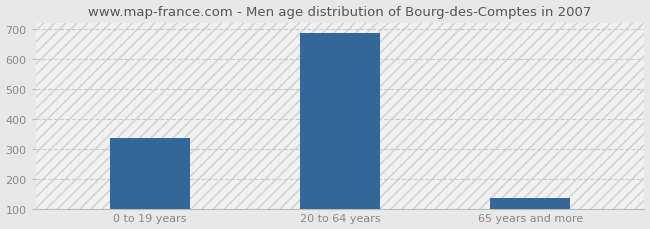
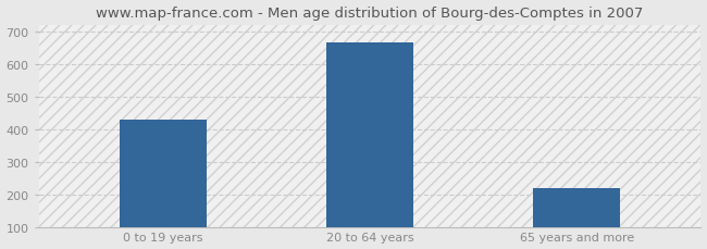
0 to 19 years: 335 -> 430
20 to 64 years: 685 -> 665
65 years and more: 135 -> 220
